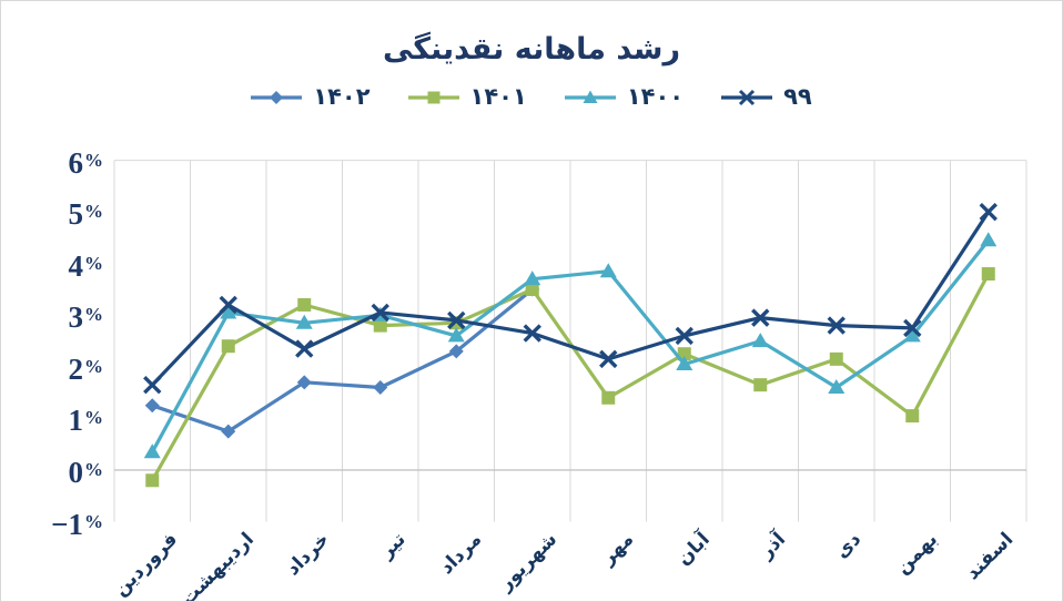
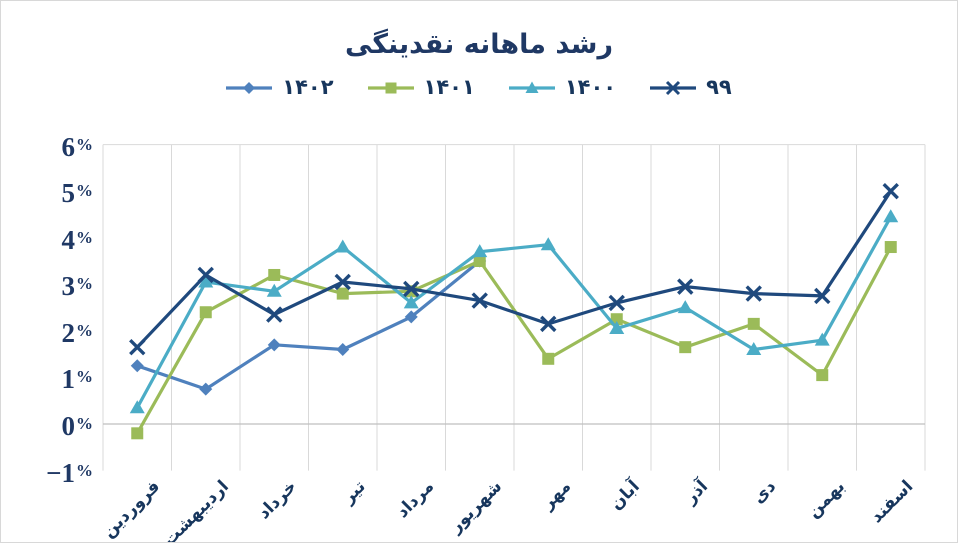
۱۴۰۰/تیر: 3.0 -> 3.8
۱۴۰۰/بهمن: 2.6 -> 1.8
